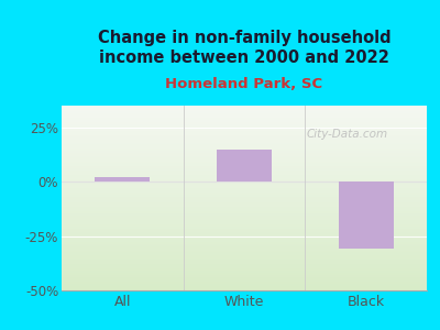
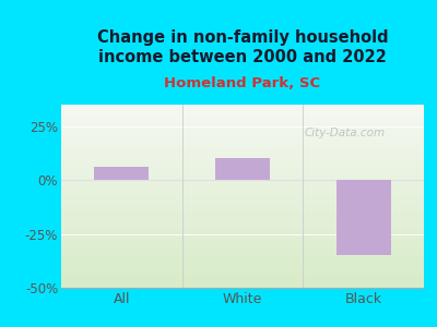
All: 2% -> 6%
White: 15% -> 10%
Black: -31% -> -35%
